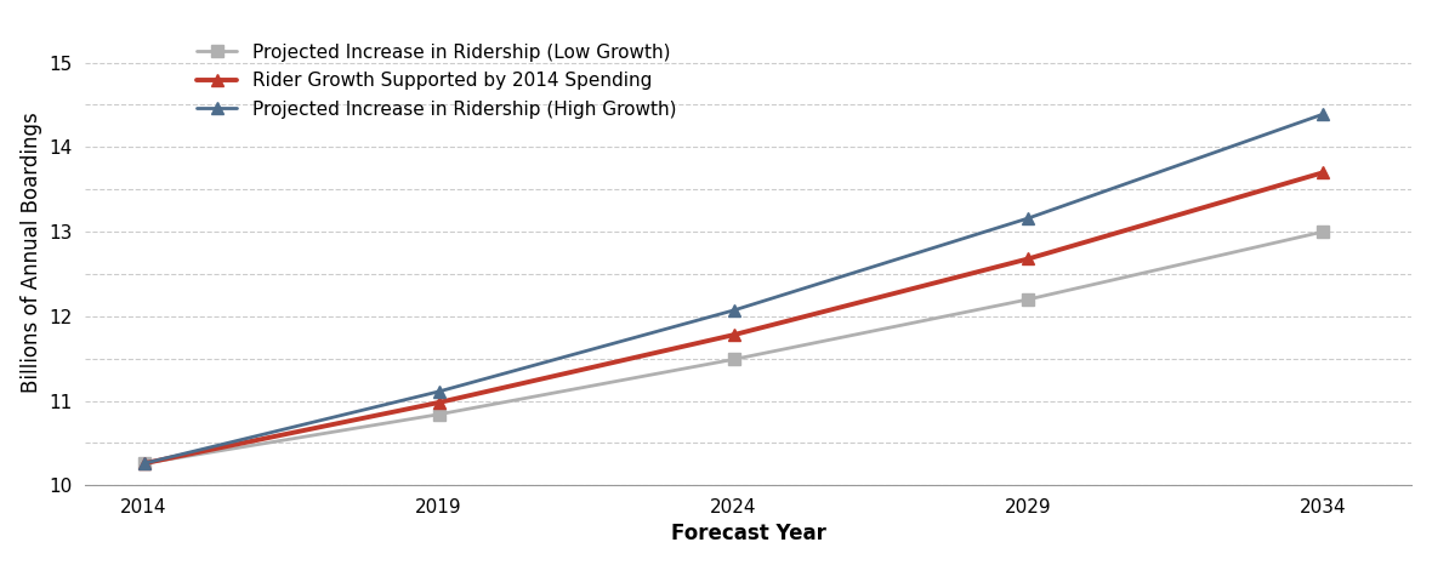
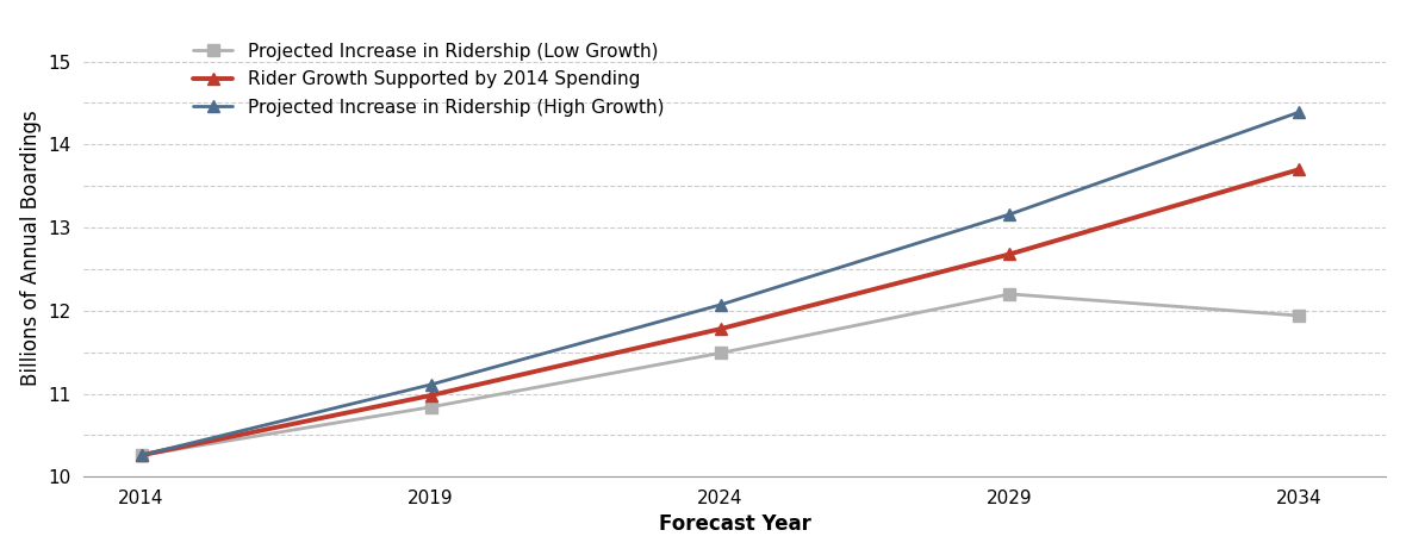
Projected Increase in Ridership (Low Growth)/2034: 13.00 -> 11.94
